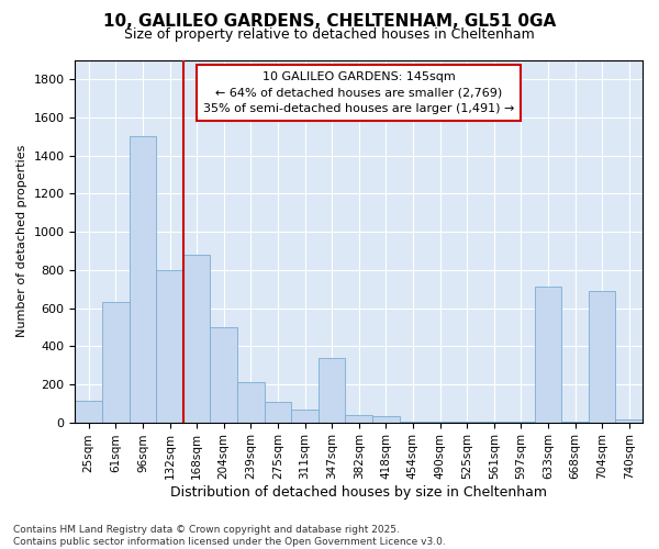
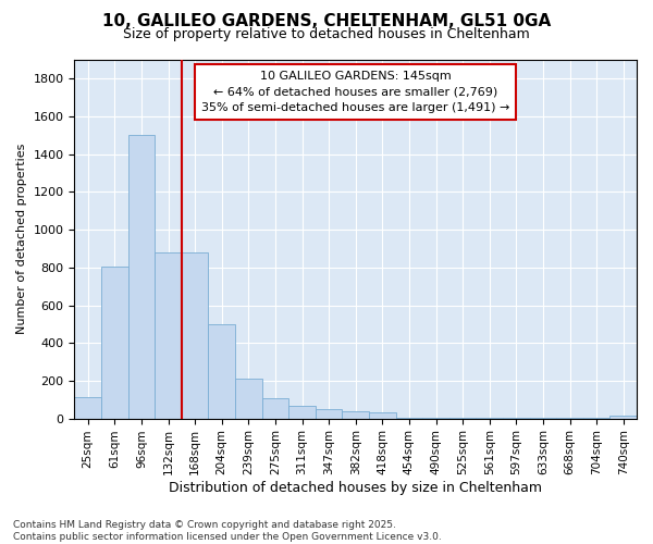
61sqm: 630 -> 800
132sqm: 800 -> 880
347sqm: 340 -> 50
633sqm: 710 -> 0
704sqm: 690 -> 0
